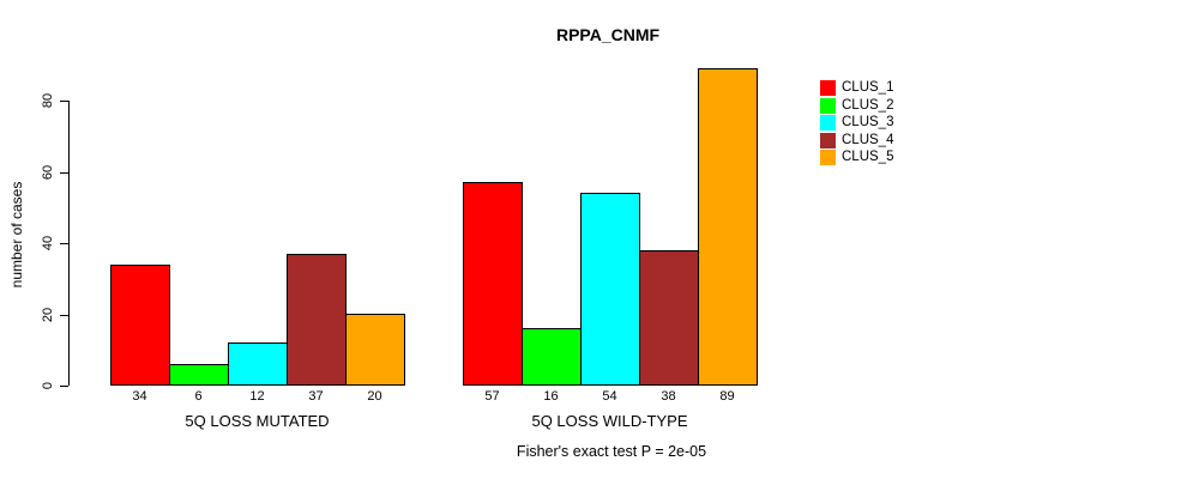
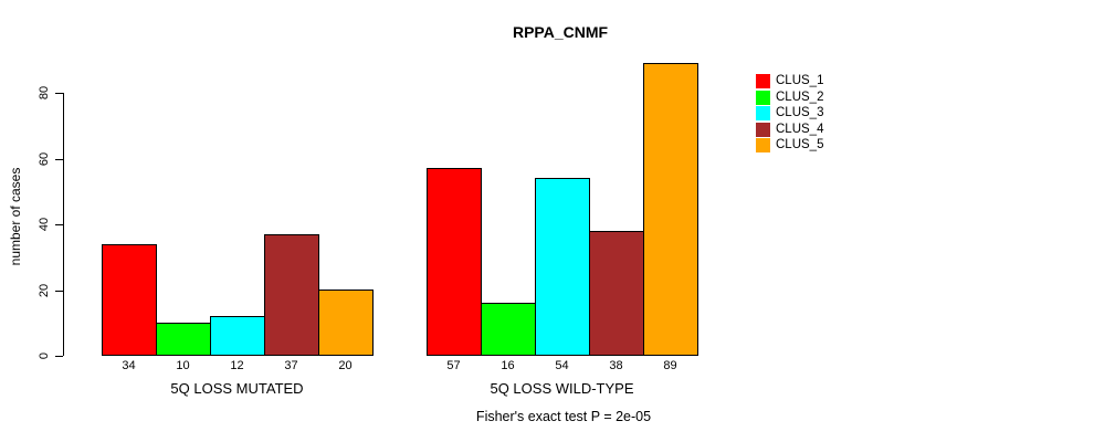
CLUS_2/5Q LOSS MUTATED: 6 -> 10
